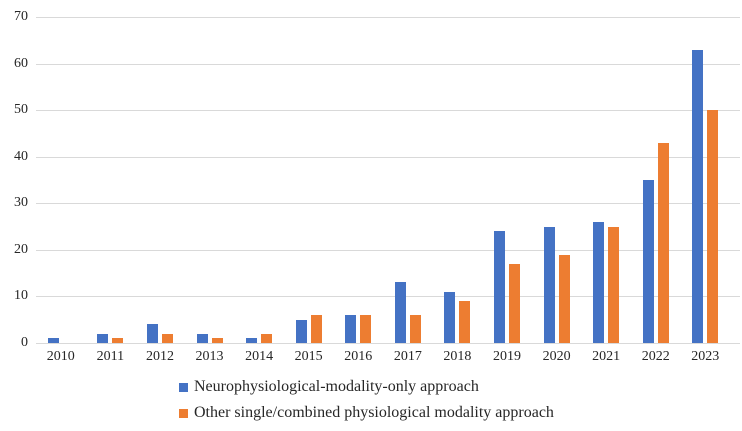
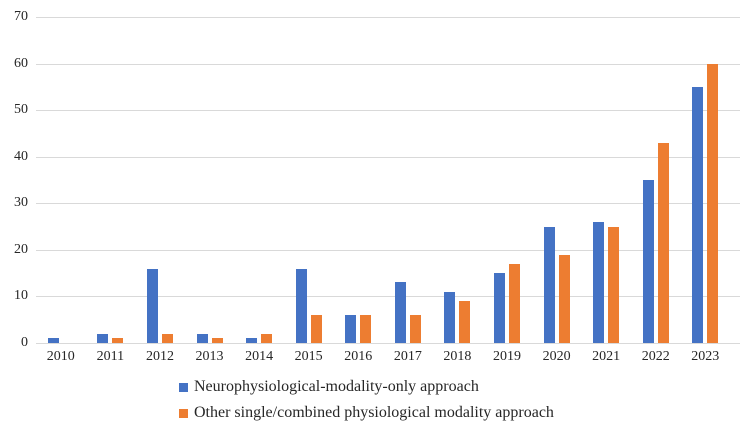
Neurophysiological-modality-only approach/2012: 4 -> 16
Neurophysiological-modality-only approach/2015: 5 -> 16
Neurophysiological-modality-only approach/2019: 24 -> 15
Neurophysiological-modality-only approach/2023: 63 -> 55
Other single/combined physiological modality approach/2023: 50 -> 60
